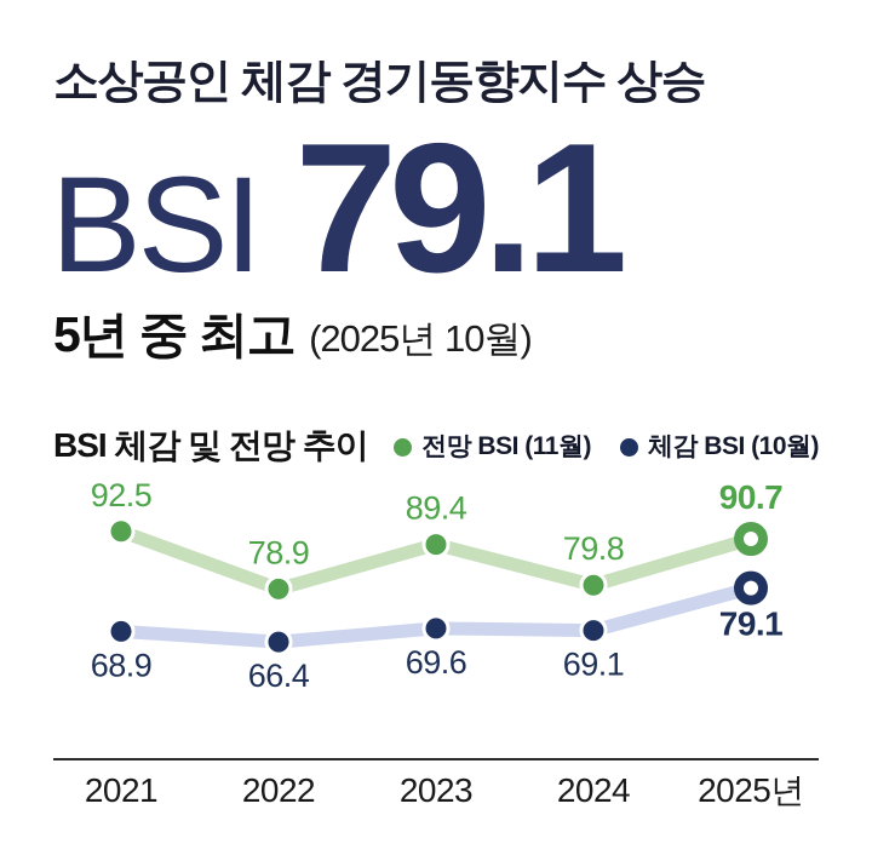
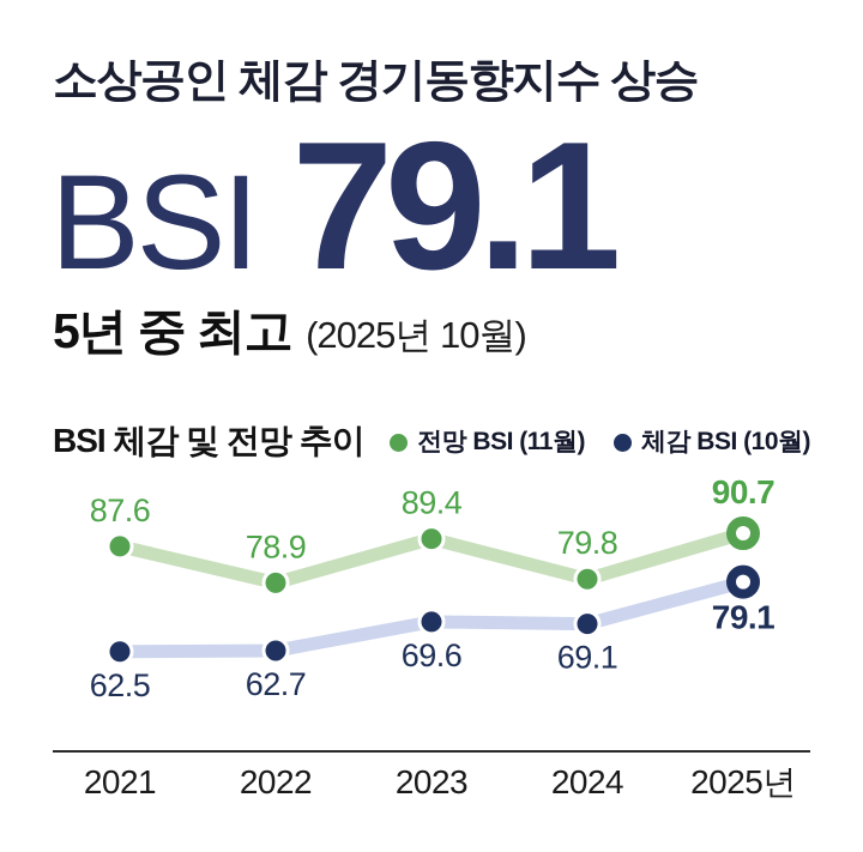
전망 BSI (11월)/2021: 92.5 -> 87.6
체감 BSI (10월)/2021: 68.9 -> 62.5
체감 BSI (10월)/2022: 66.4 -> 62.7
